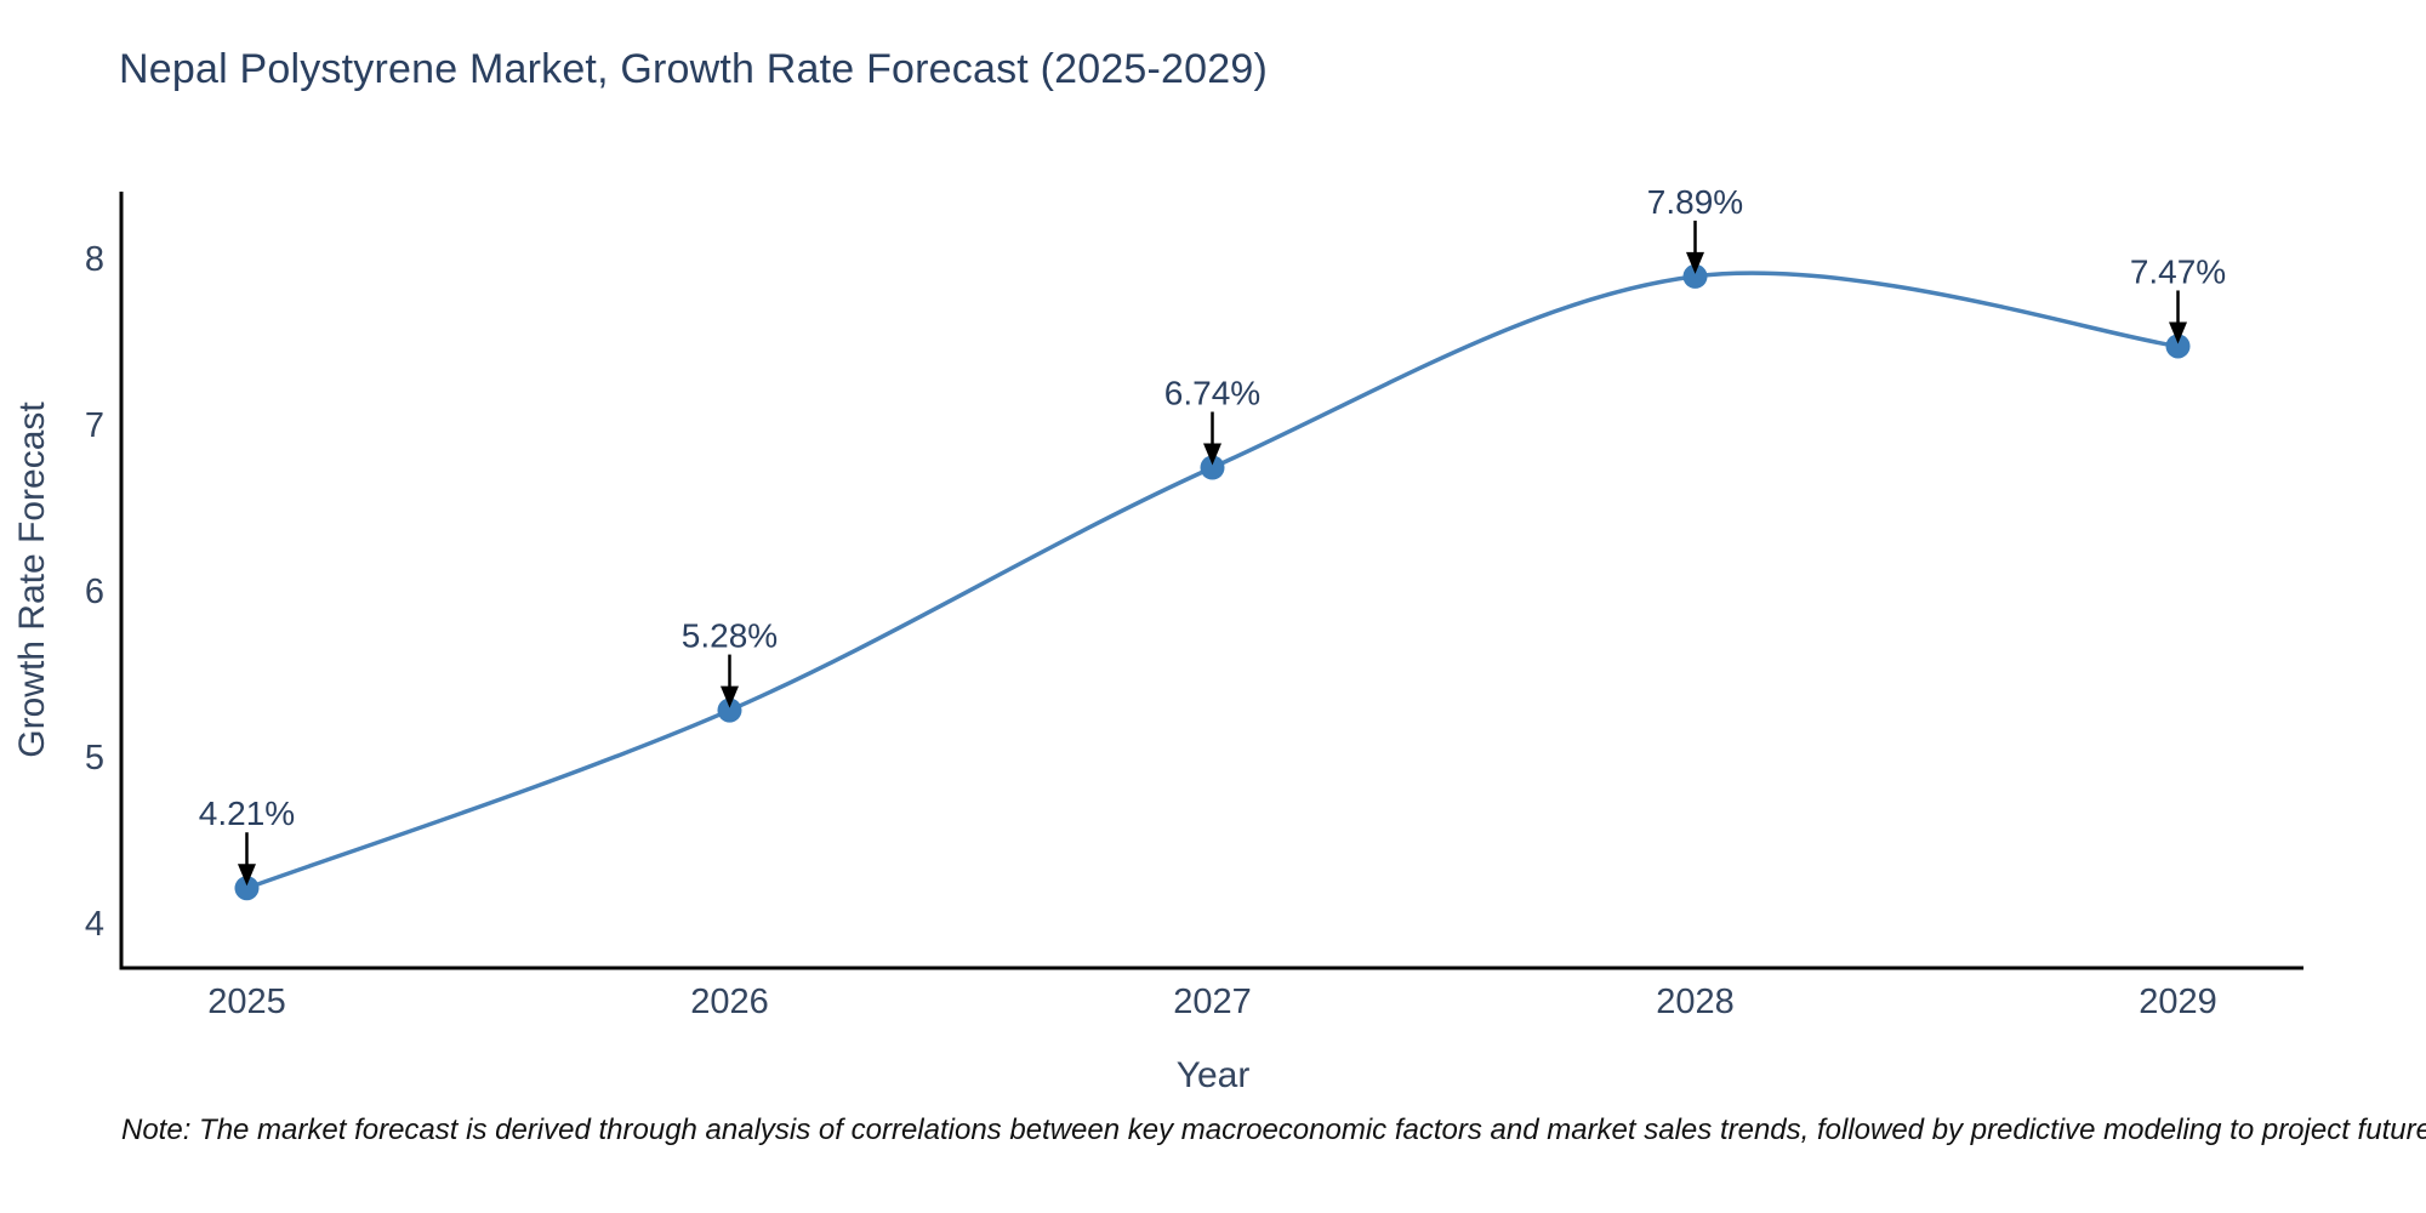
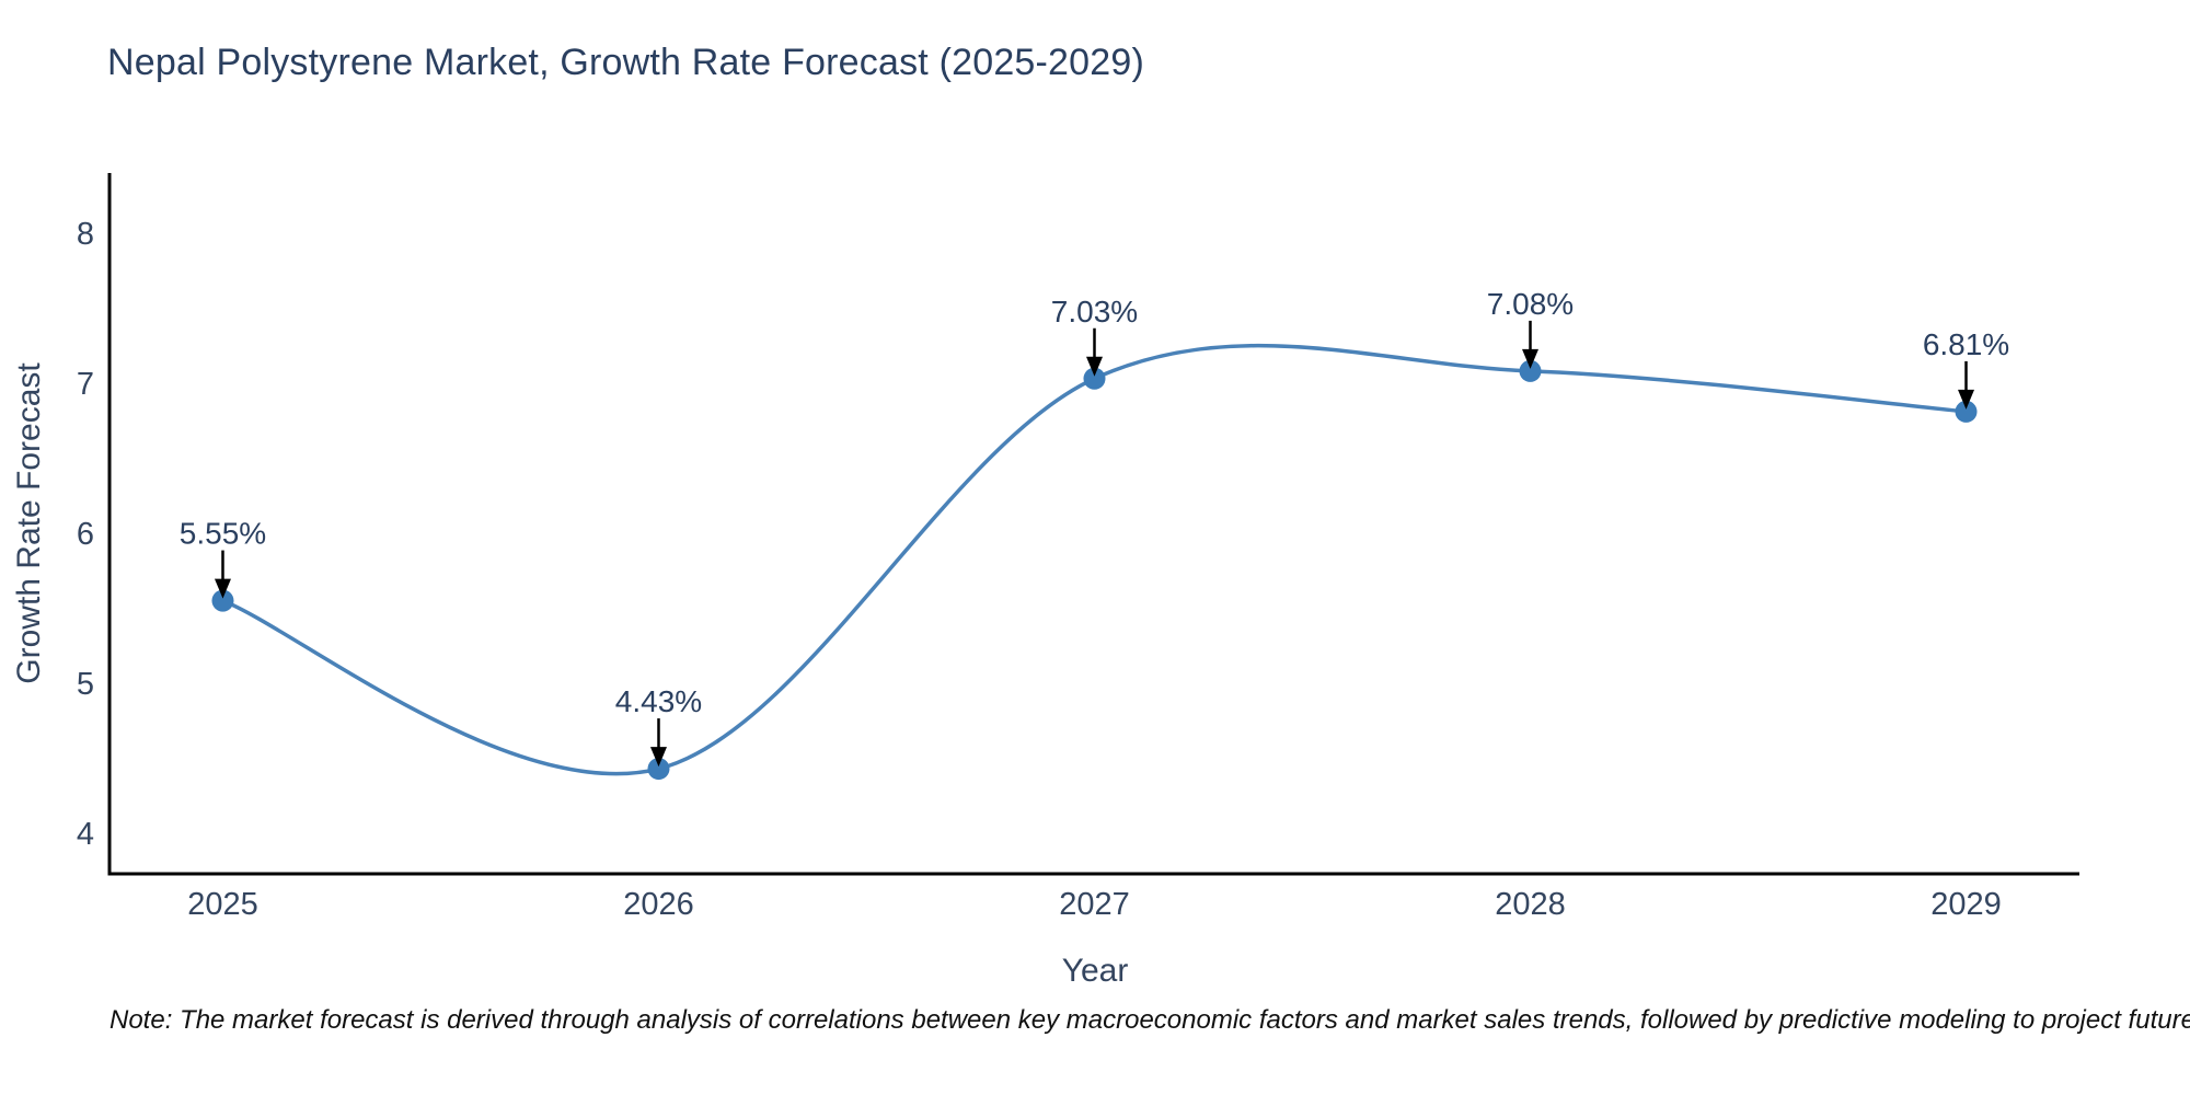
2025: 4.21% -> 5.55%
2026: 5.28% -> 4.43%
2027: 6.74% -> 7.03%
2028: 7.89% -> 7.08%
2029: 7.47% -> 6.81%
